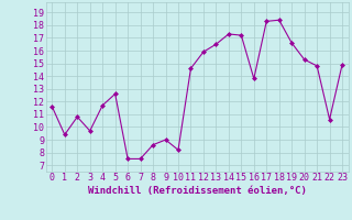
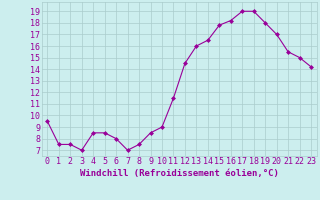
0: 11.6 -> 9.5
1: 9.4 -> 7.5
2: 10.8 -> 7.5
3: 9.7 -> 7.0
4: 11.7 -> 8.5
5: 12.6 -> 8.5
6: 7.5 -> 8.0
7: 7.5 -> 7.0
8: 8.6 -> 7.5
9: 9.0 -> 8.5
10: 8.2 -> 9.0
11: 14.6 -> 11.5
12: 15.9 -> 14.5
13: 16.5 -> 16.0
14: 17.3 -> 16.5
15: 17.2 -> 17.8
16: 13.8 -> 18.2
17: 18.3 -> 19.0
18: 18.4 -> 19.0
19: 16.6 -> 18.0
20: 15.3 -> 17.0
21: 14.8 -> 15.5
22: 10.6 -> 15.0
23: 14.9 -> 14.2
